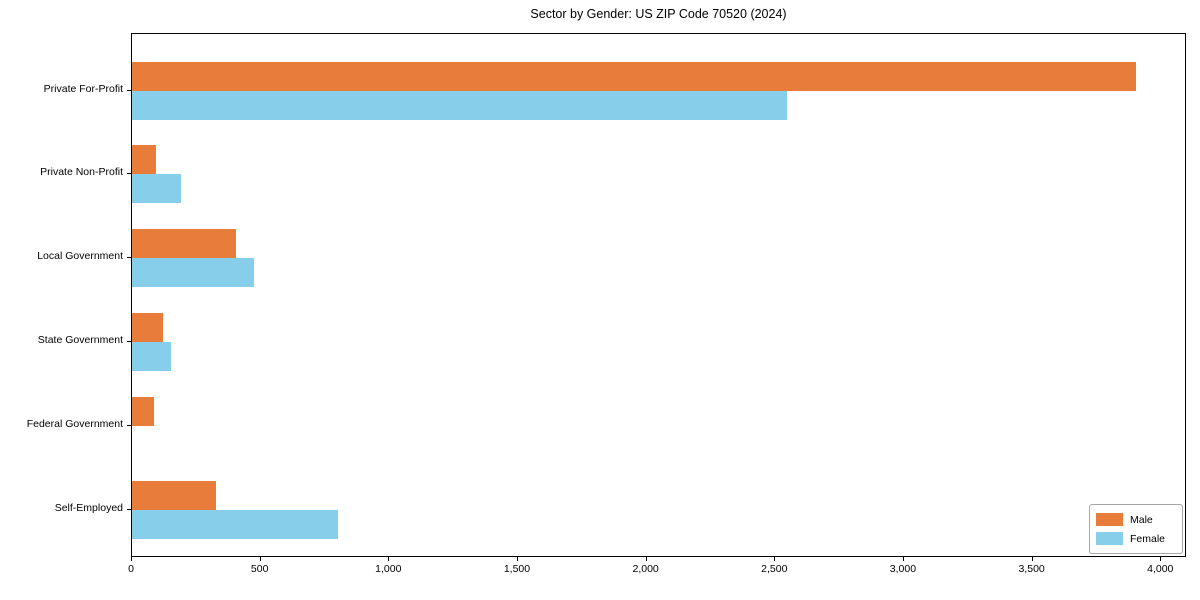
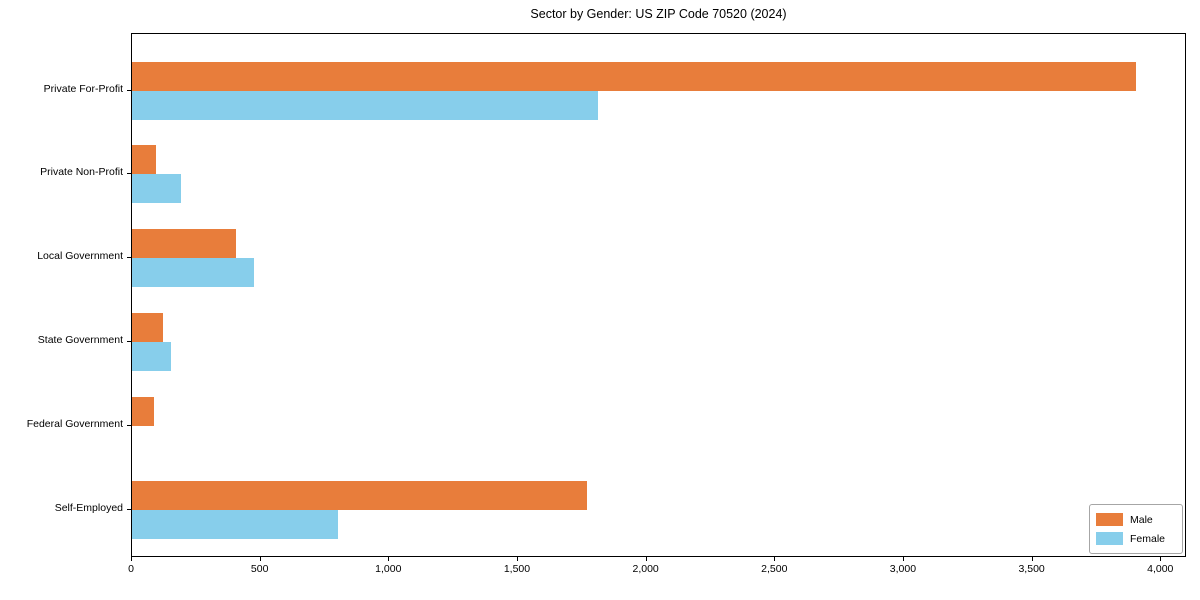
Female/Private For-Profit: 2540 -> 1810
Male/Self-Employed: 320 -> 1770
